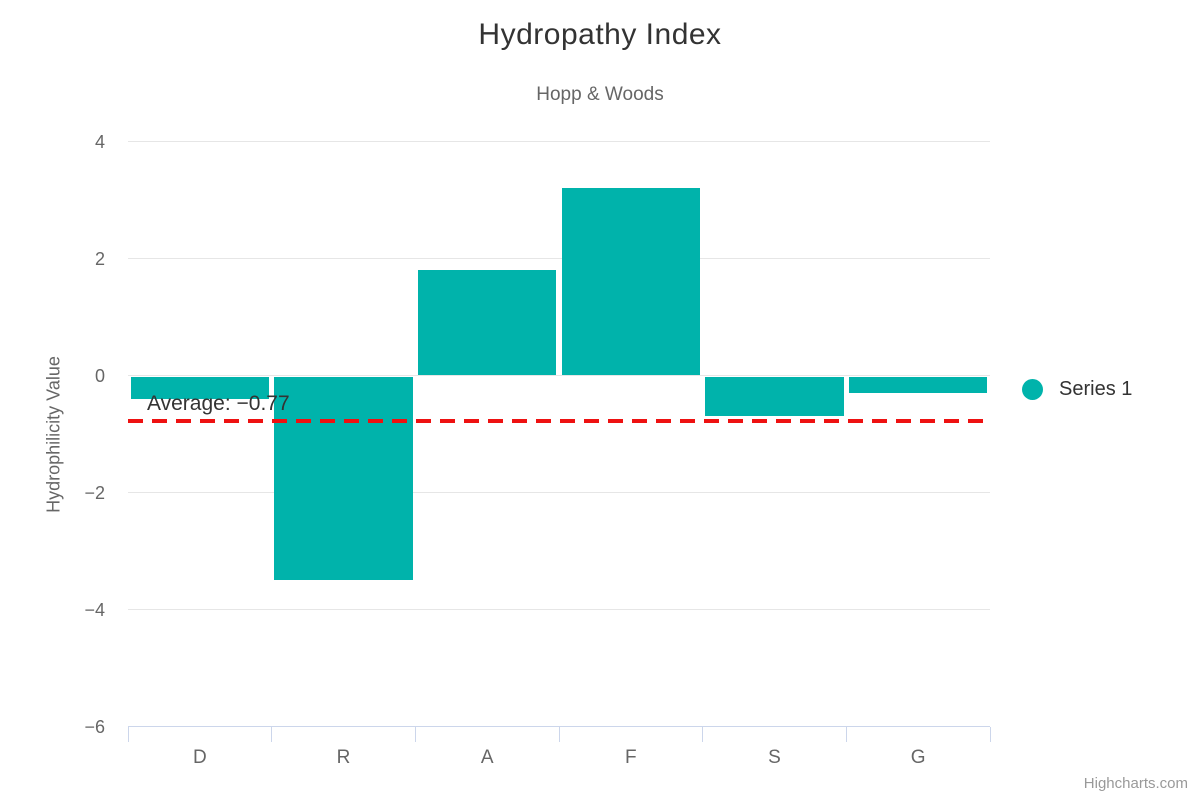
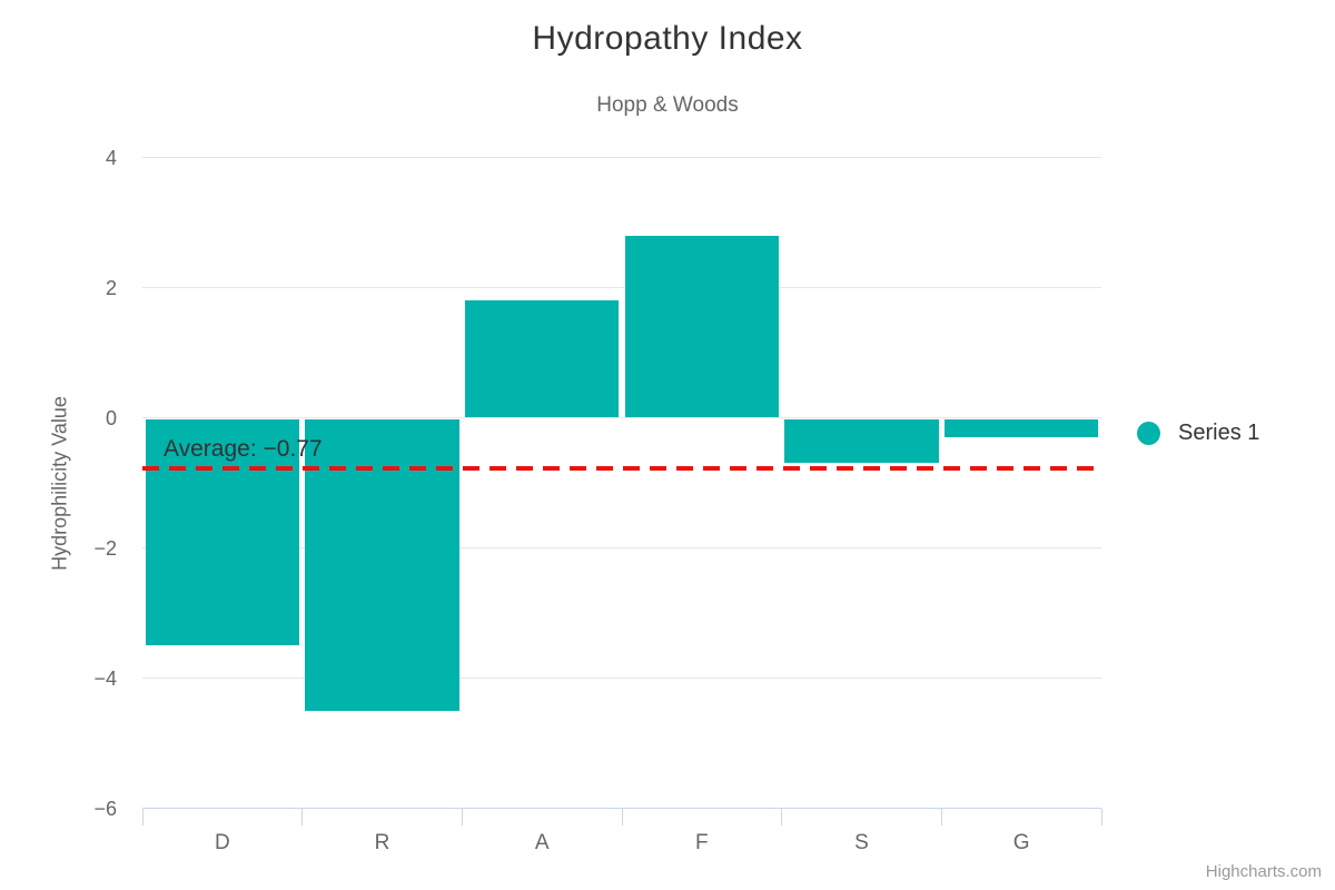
D: -0.4 -> -3.5
R: -3.5 -> -4.5
F: 3.2 -> 2.8
